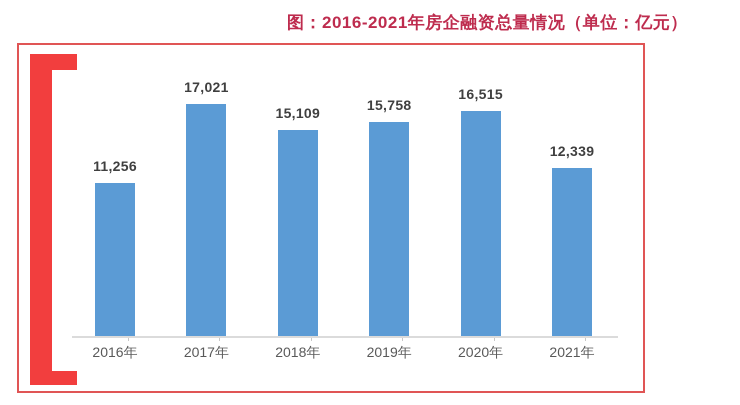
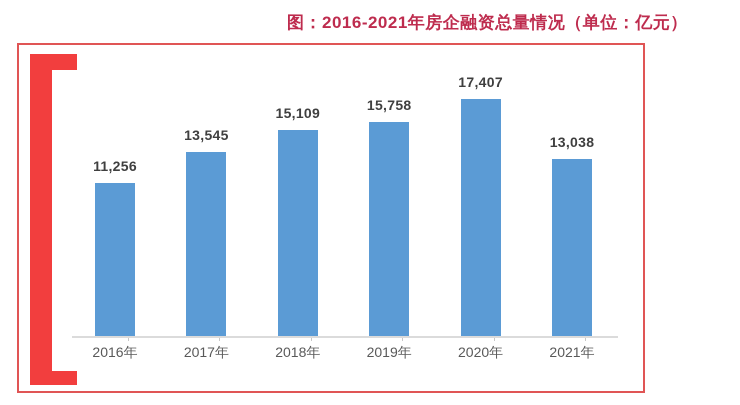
2017年: 17,021 -> 13,545
2020年: 16,515 -> 17,407
2021年: 12,339 -> 13,038
